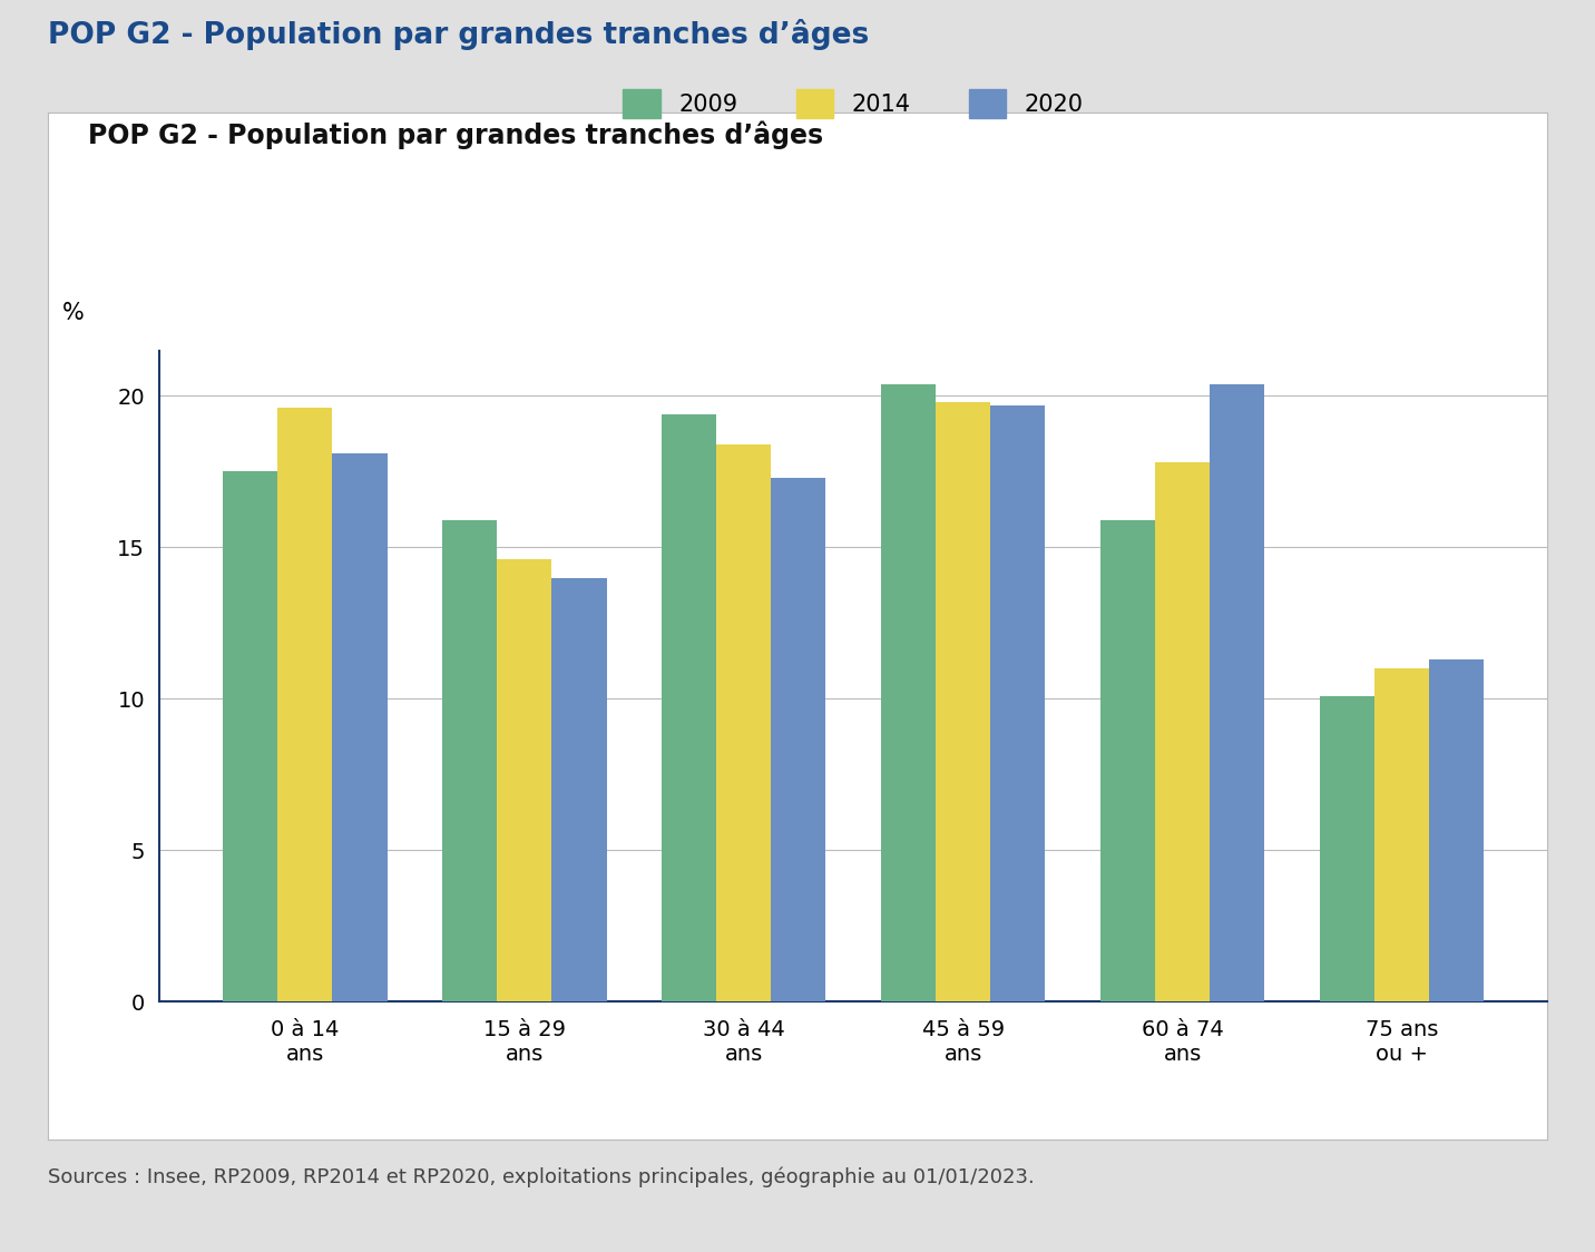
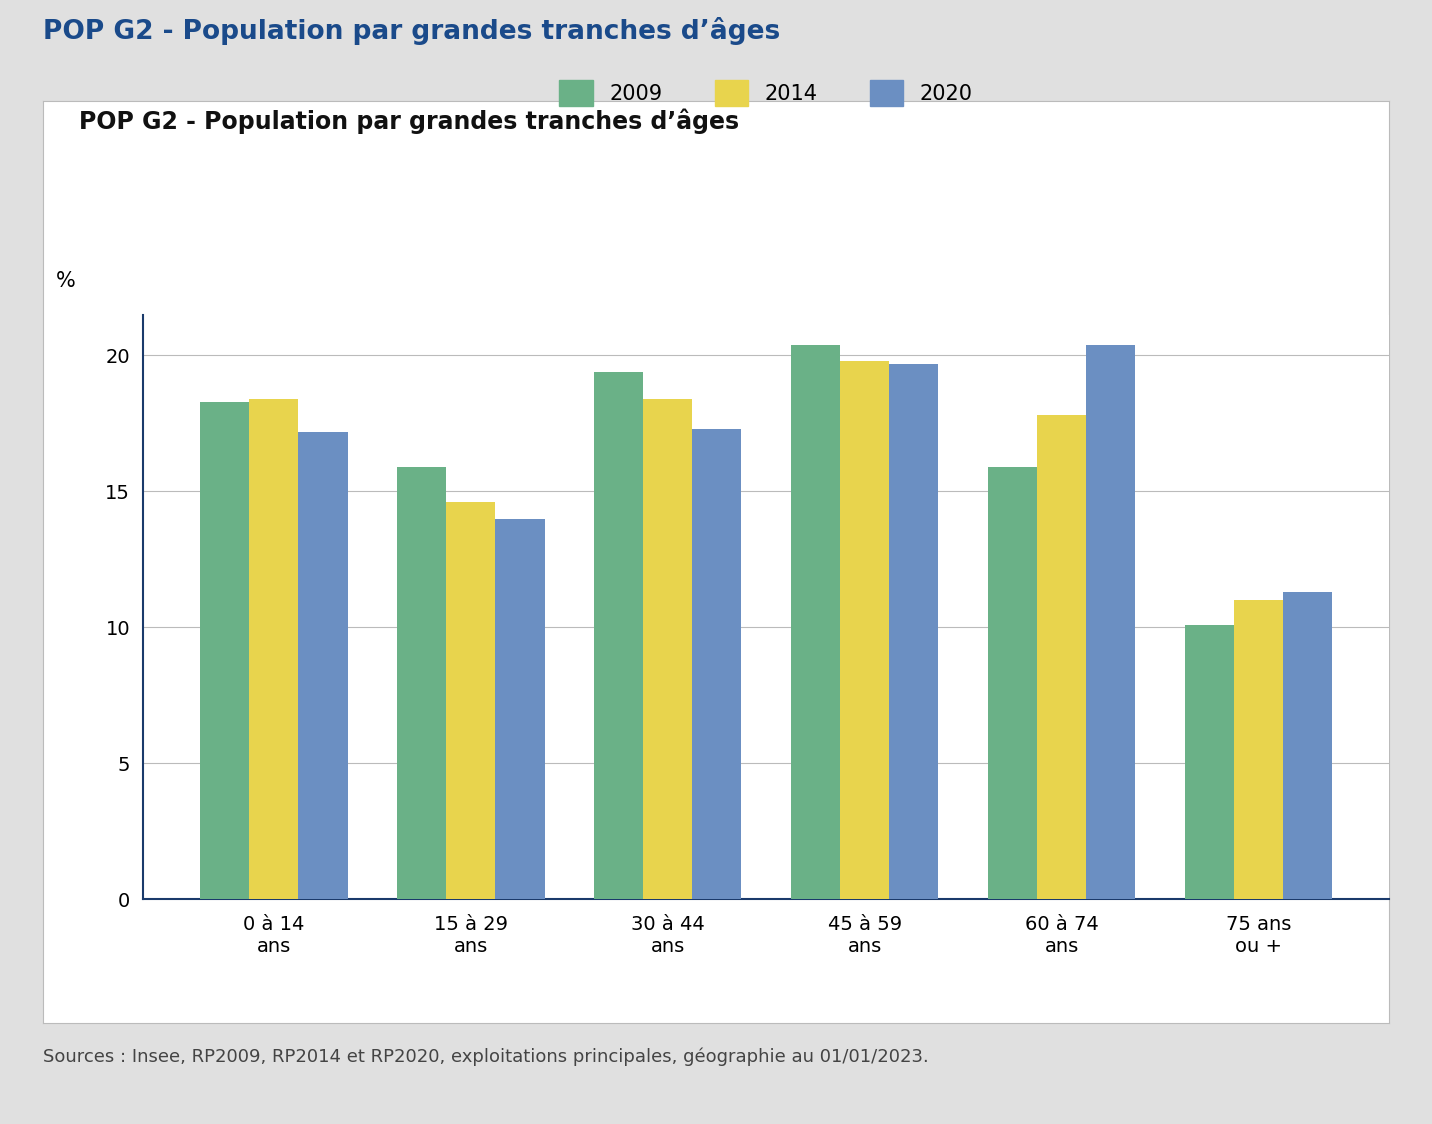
2009/0 à 14 ans: 17.5 -> 18.3
2014/0 à 14 ans: 19.6 -> 18.4
2020/0 à 14 ans: 18.1 -> 17.2
